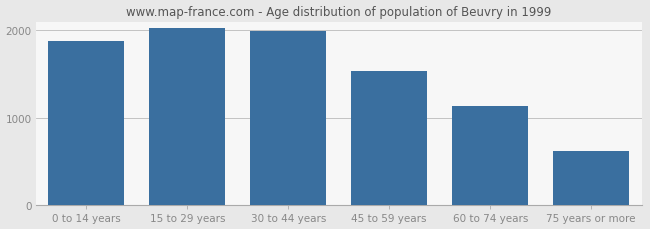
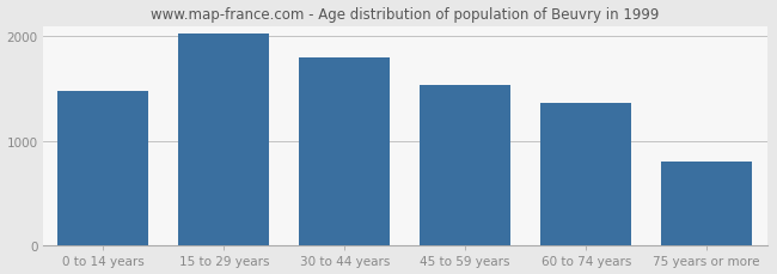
0 to 14 years: 1880 -> 1480
30 to 44 years: 1990 -> 1800
60 to 74 years: 1130 -> 1360
75 years or more: 620 -> 800
